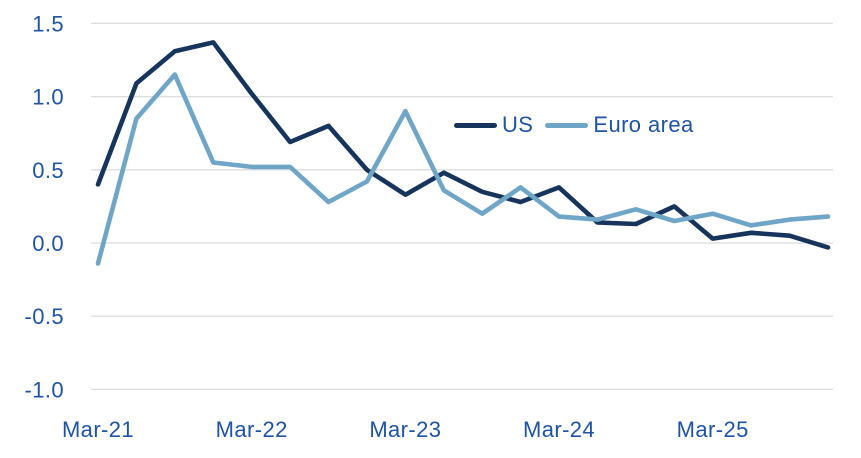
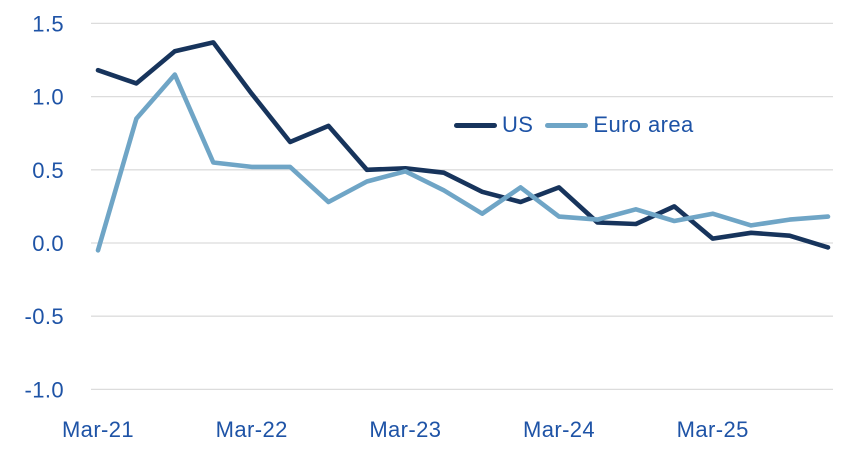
US/Mar-21: 0.40 -> 1.18
Euro area/Mar-21: -0.14 -> -0.05
US/Mar-23: 0.33 -> 0.51
Euro area/Mar-23: 0.90 -> 0.49
